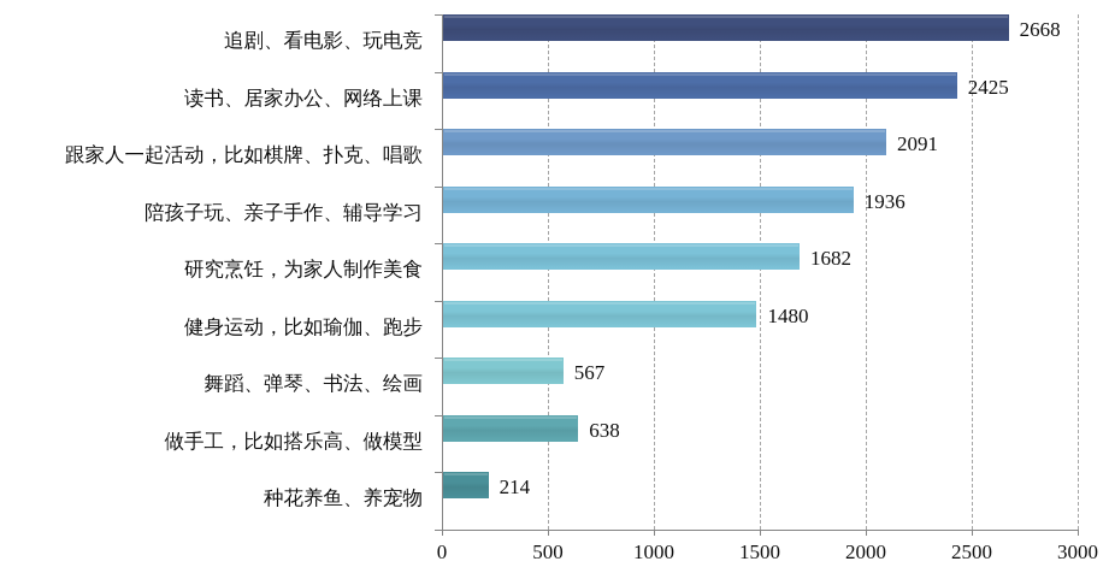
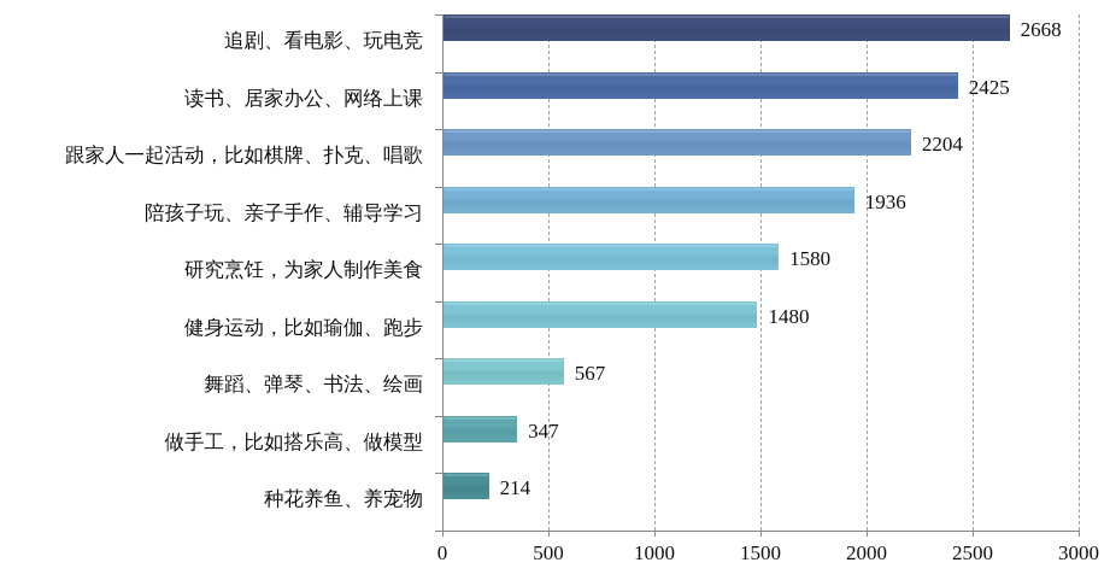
跟家人一起活动，比如棋牌、扑克、唱歌: 2091 -> 2204
研究烹饪，为家人制作美食: 1682 -> 1580
做手工，比如搭乐高、做模型: 638 -> 347
